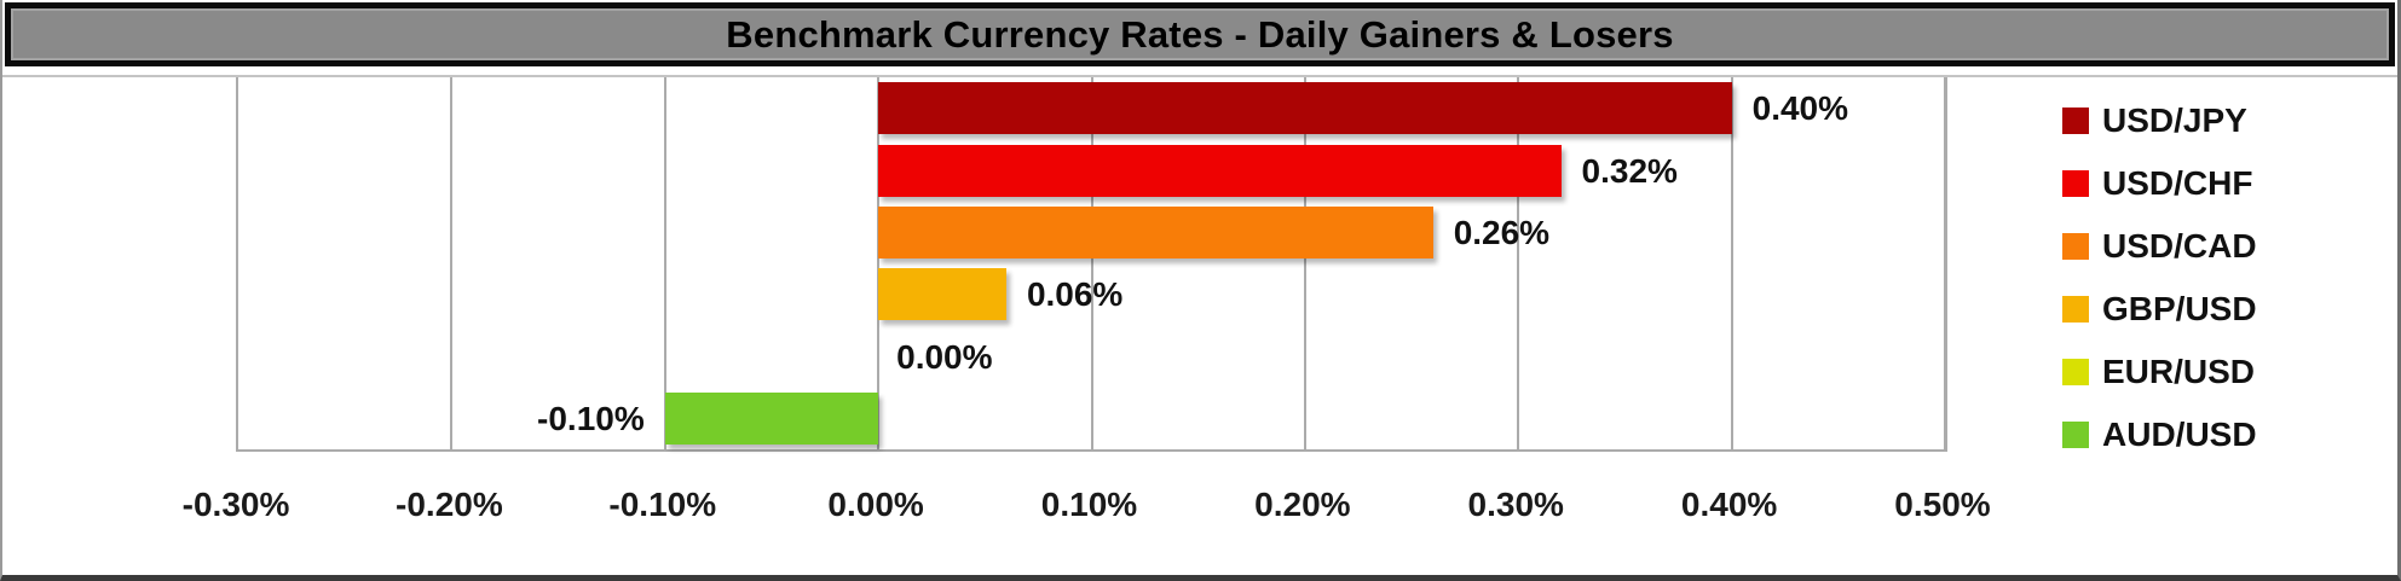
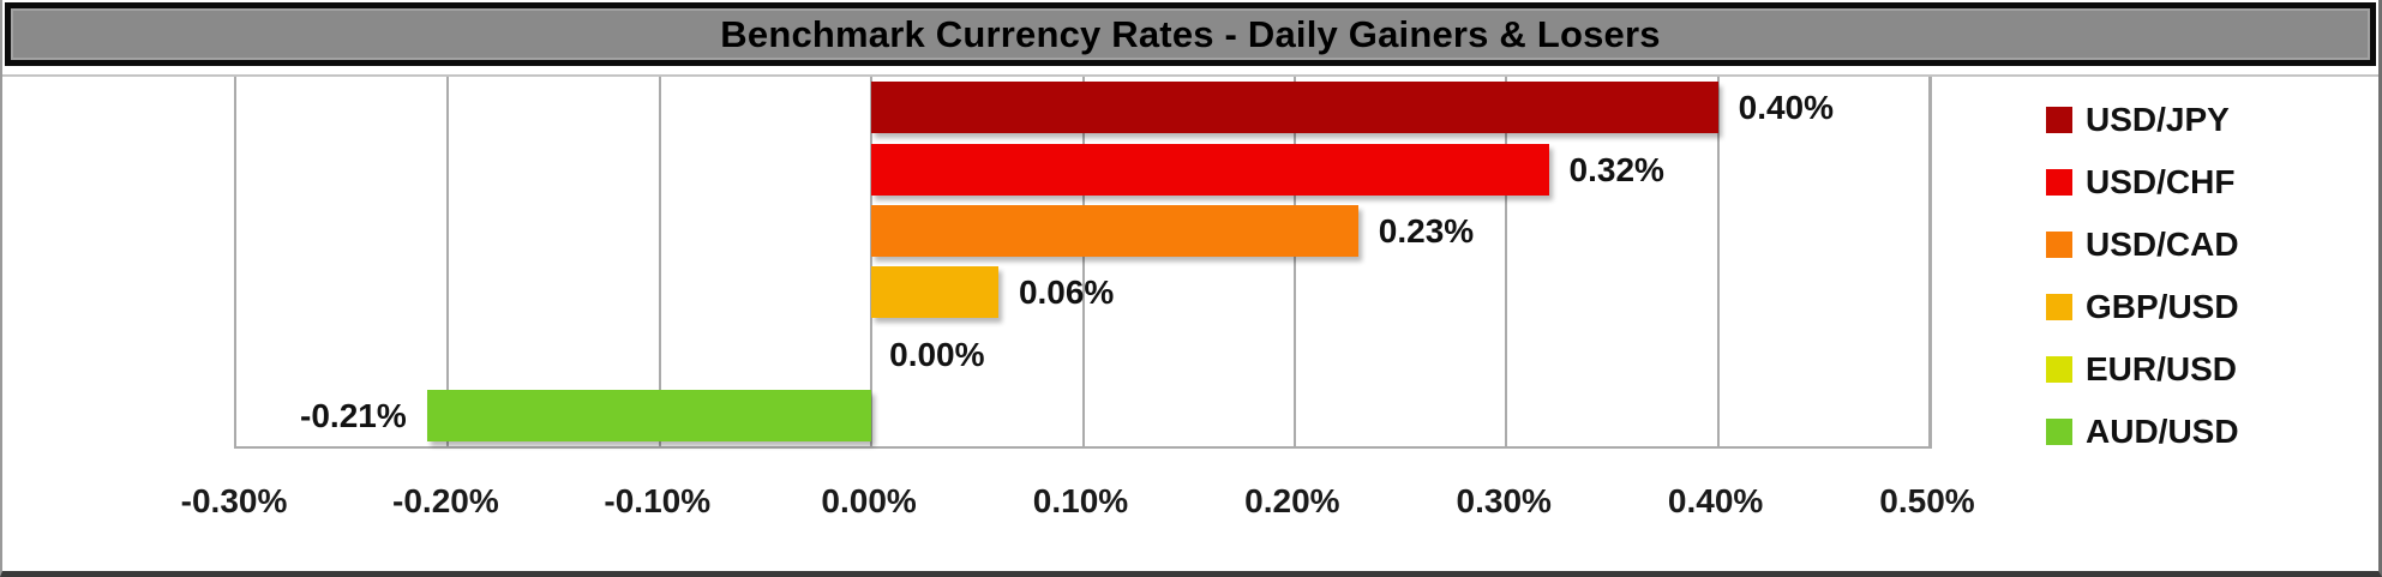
USD/CAD: 0.26% -> 0.23%
AUD/USD: -0.10% -> -0.21%
